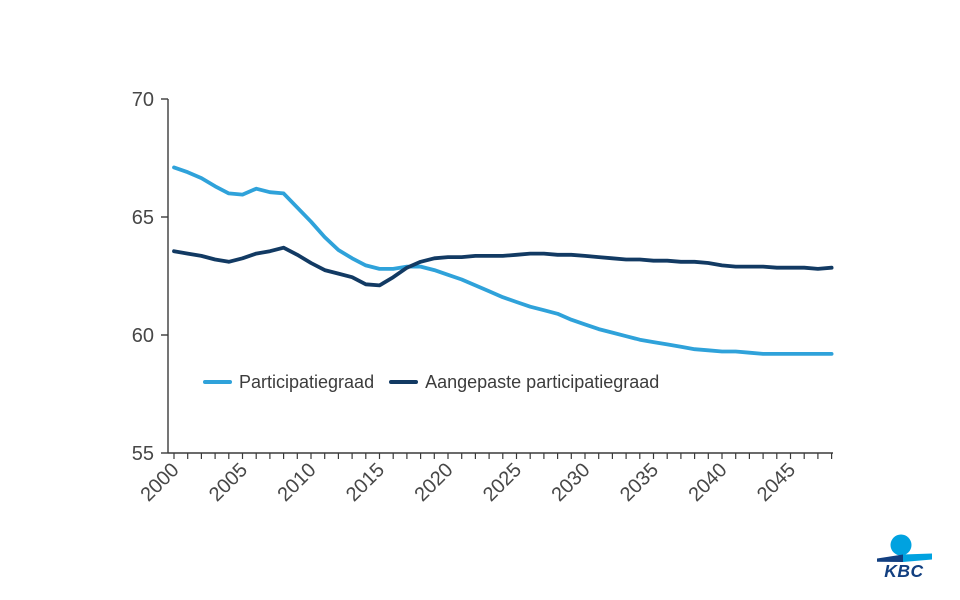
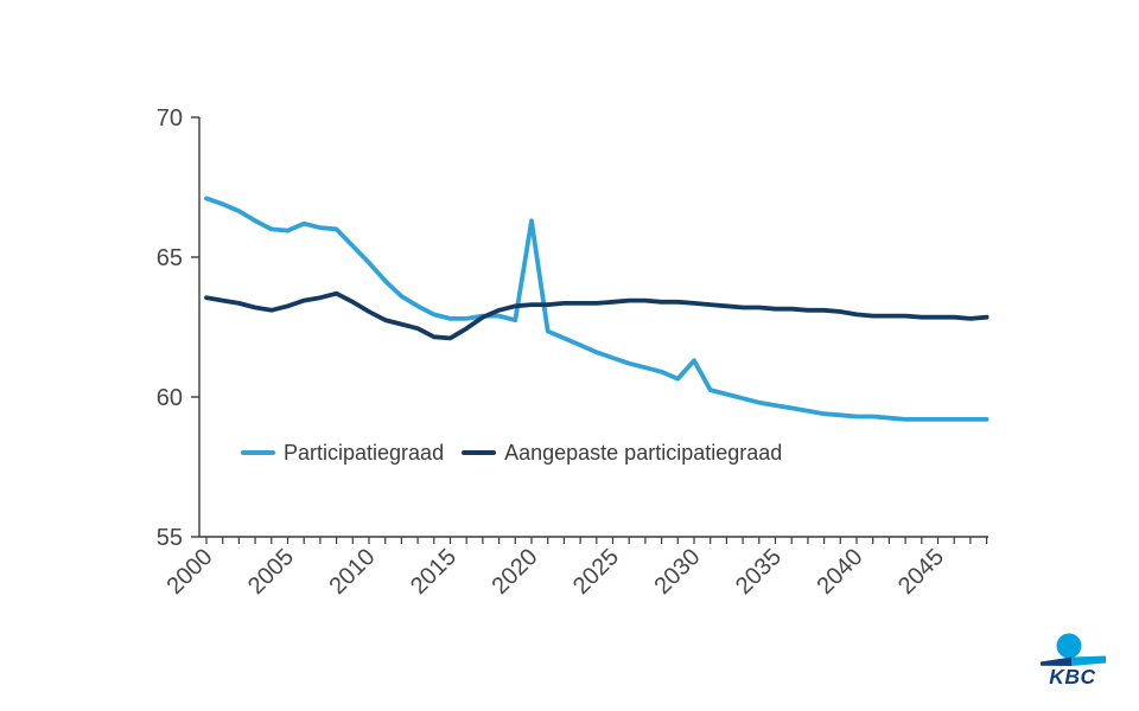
Participatiegraad/2020: 62.5 -> 66.3
Participatiegraad/2030: 60.5 -> 61.3
